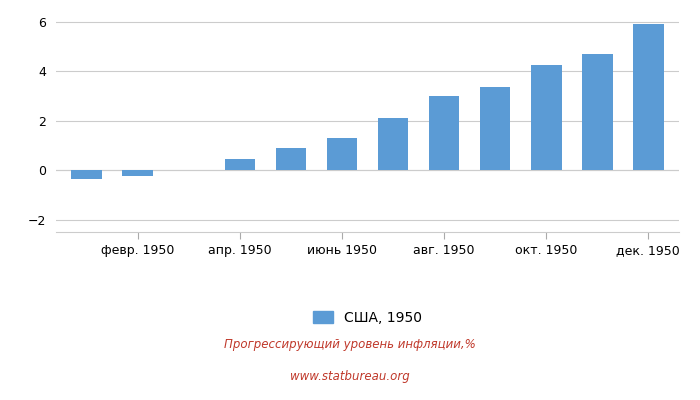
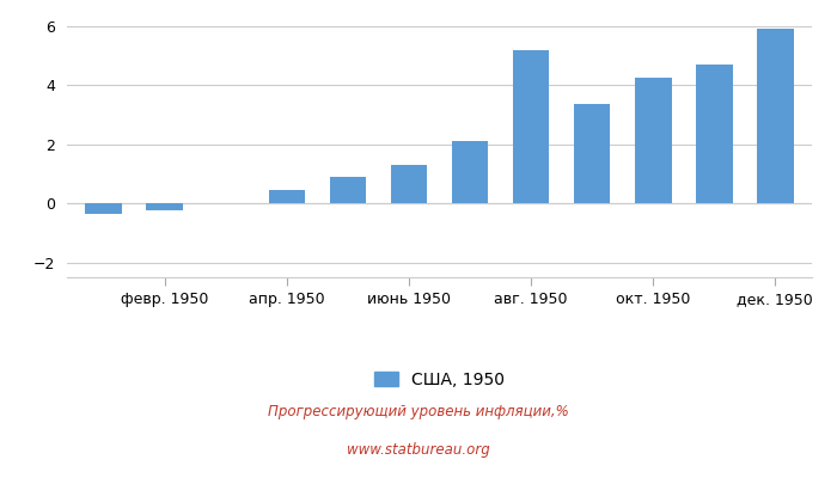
авг. 1950: 2.99 -> 5.20
